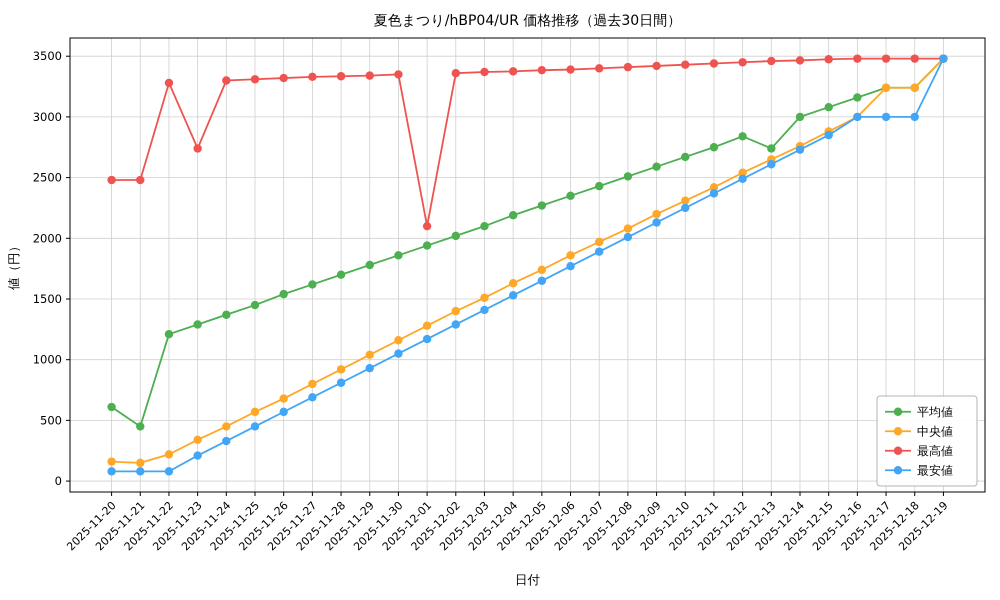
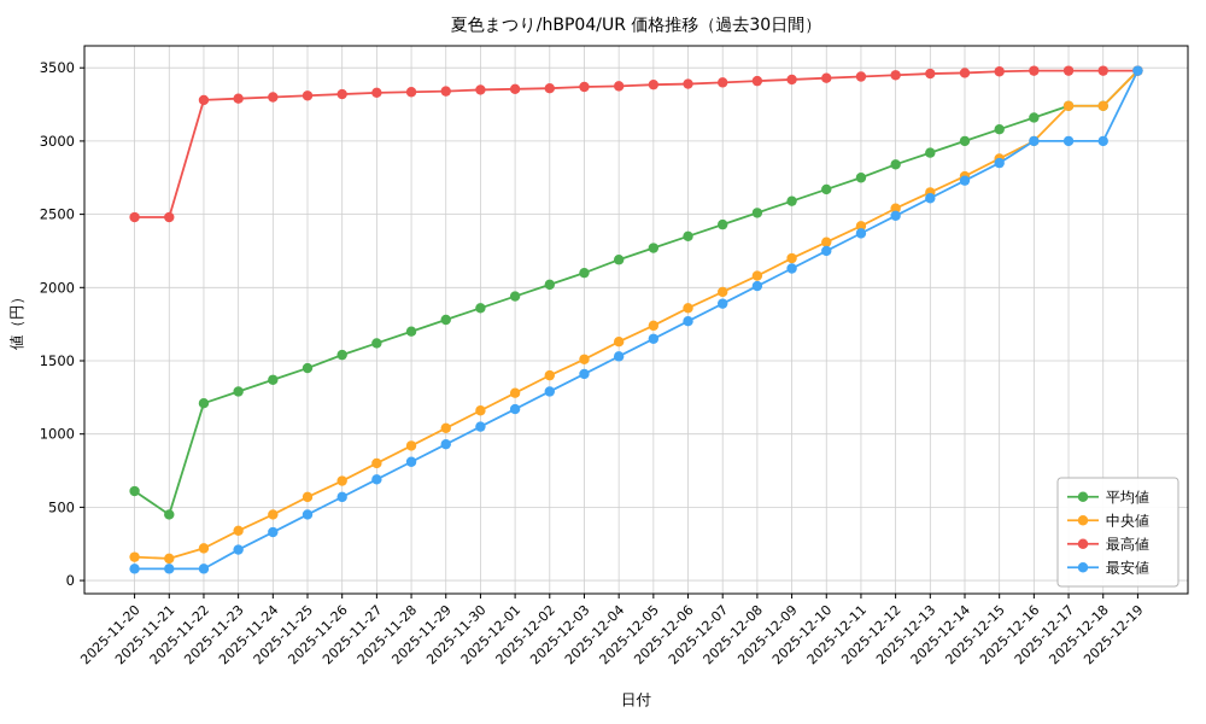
最高値/2025-11-23: 2740 -> 3290
最高値/2025-12-01: 2100 -> 3360
平均値/2025-12-13: 2740 -> 2920
